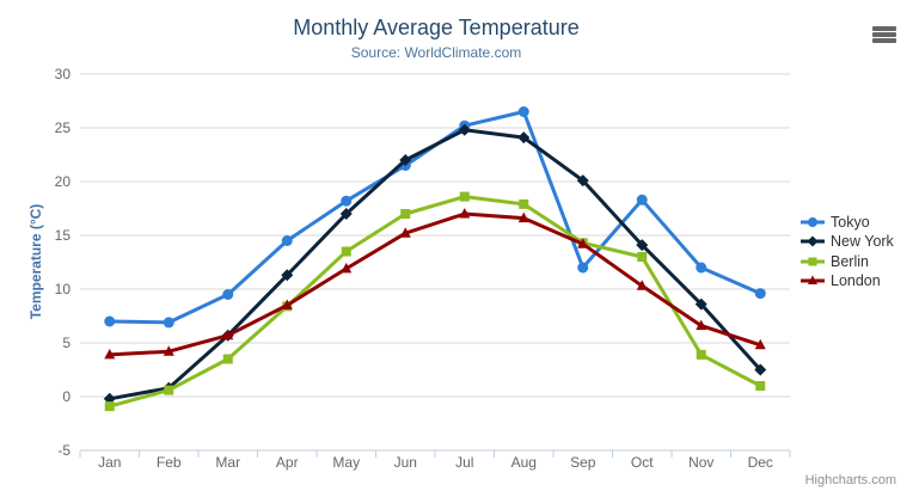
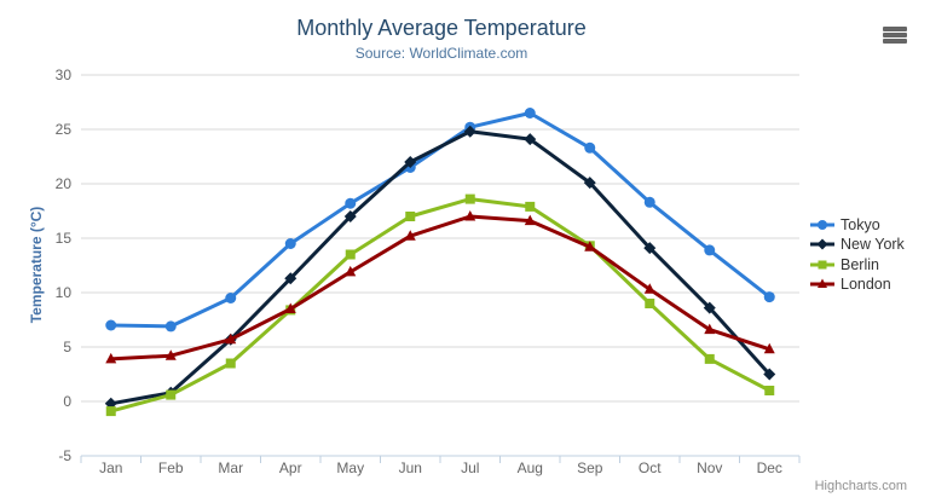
Tokyo/Sep: 12 -> 23
Berlin/Oct: 13 -> 9
Tokyo/Nov: 12 -> 14
